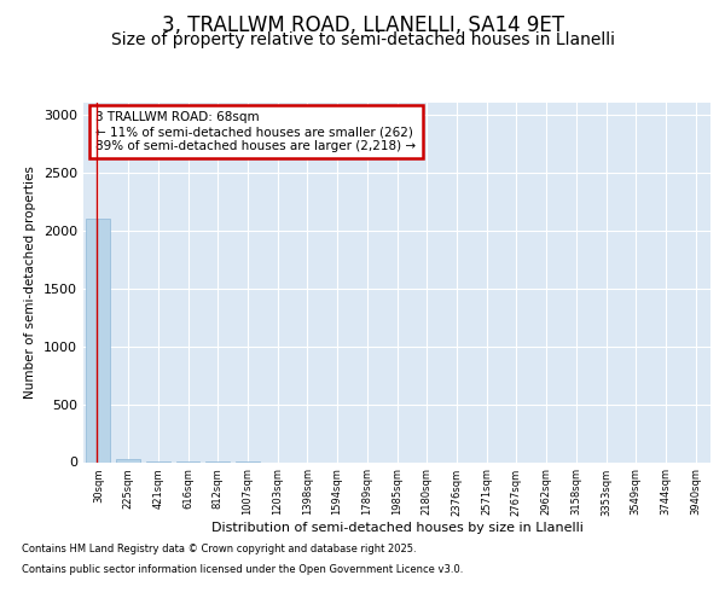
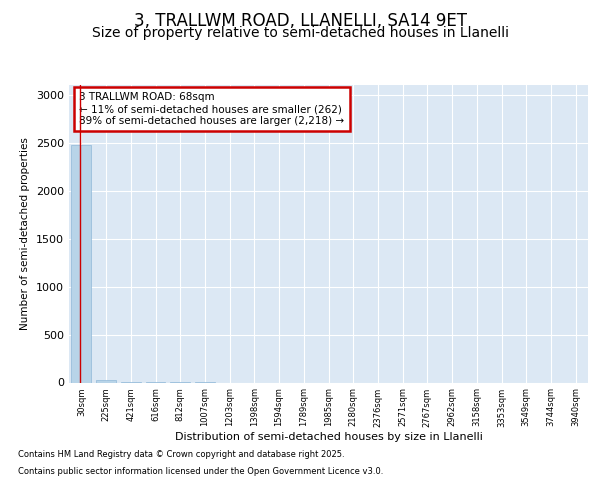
30sqm: 2100 -> 2480
